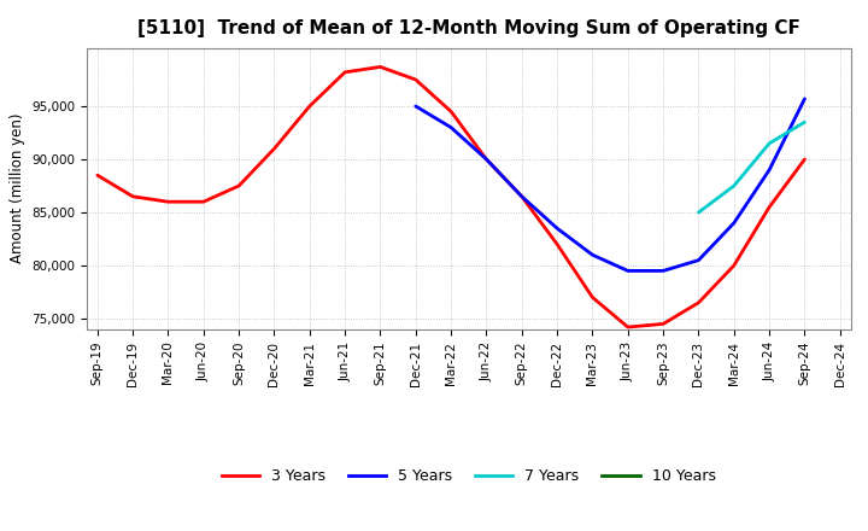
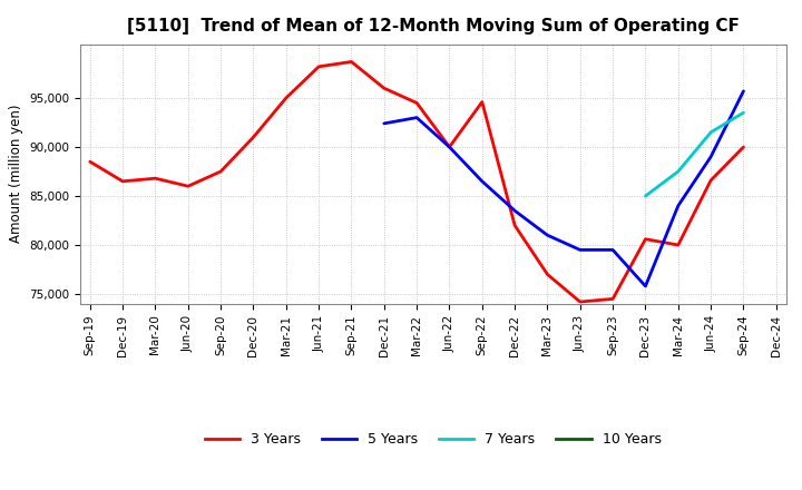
3 Years/Mar-20: 86,000 -> 86,800
3 Years/Dec-21: 97,500 -> 96,000
5 Years/Dec-21: 95,000 -> 92,400
3 Years/Sep-22: 86,500 -> 94,600
3 Years/Dec-23: 76,500 -> 80,600
5 Years/Dec-23: 80,500 -> 75,800
3 Years/Jun-24: 85,500 -> 86,600
